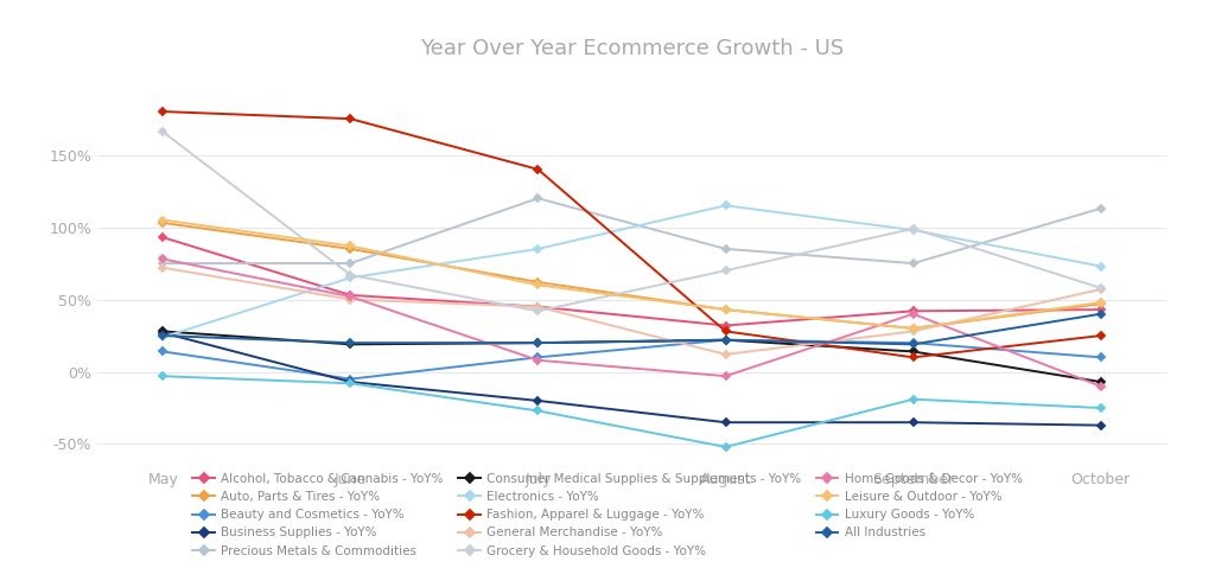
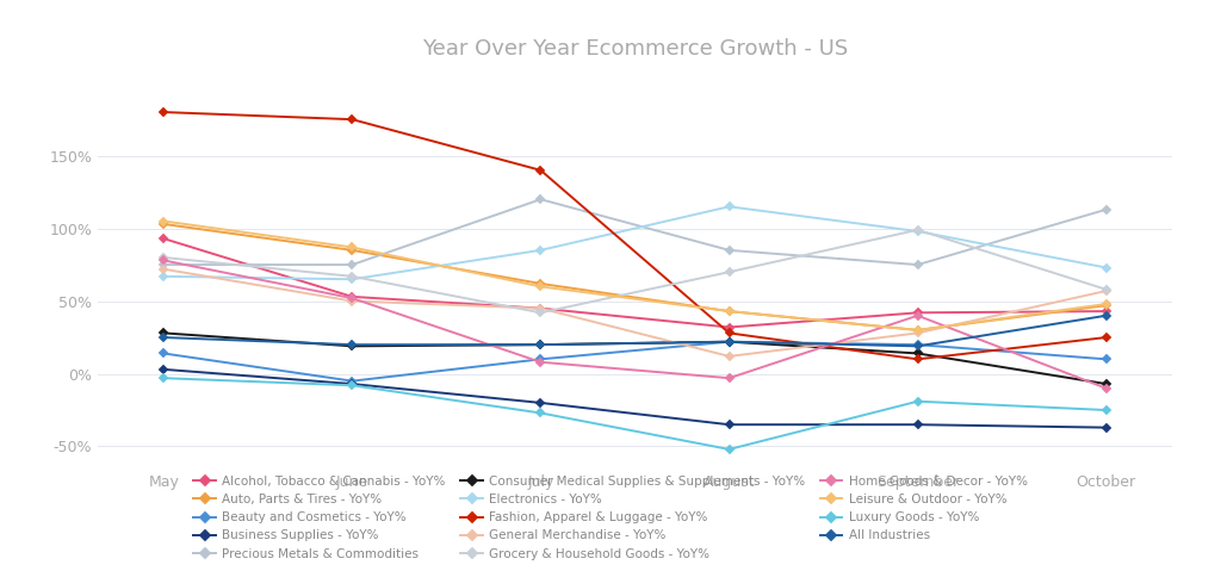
Business Supplies - YoY%/May: 27% -> 3%
Electronics - YoY%/May: 24% -> 67%
Grocery & Household Goods - YoY%/May: 166% -> 80%
